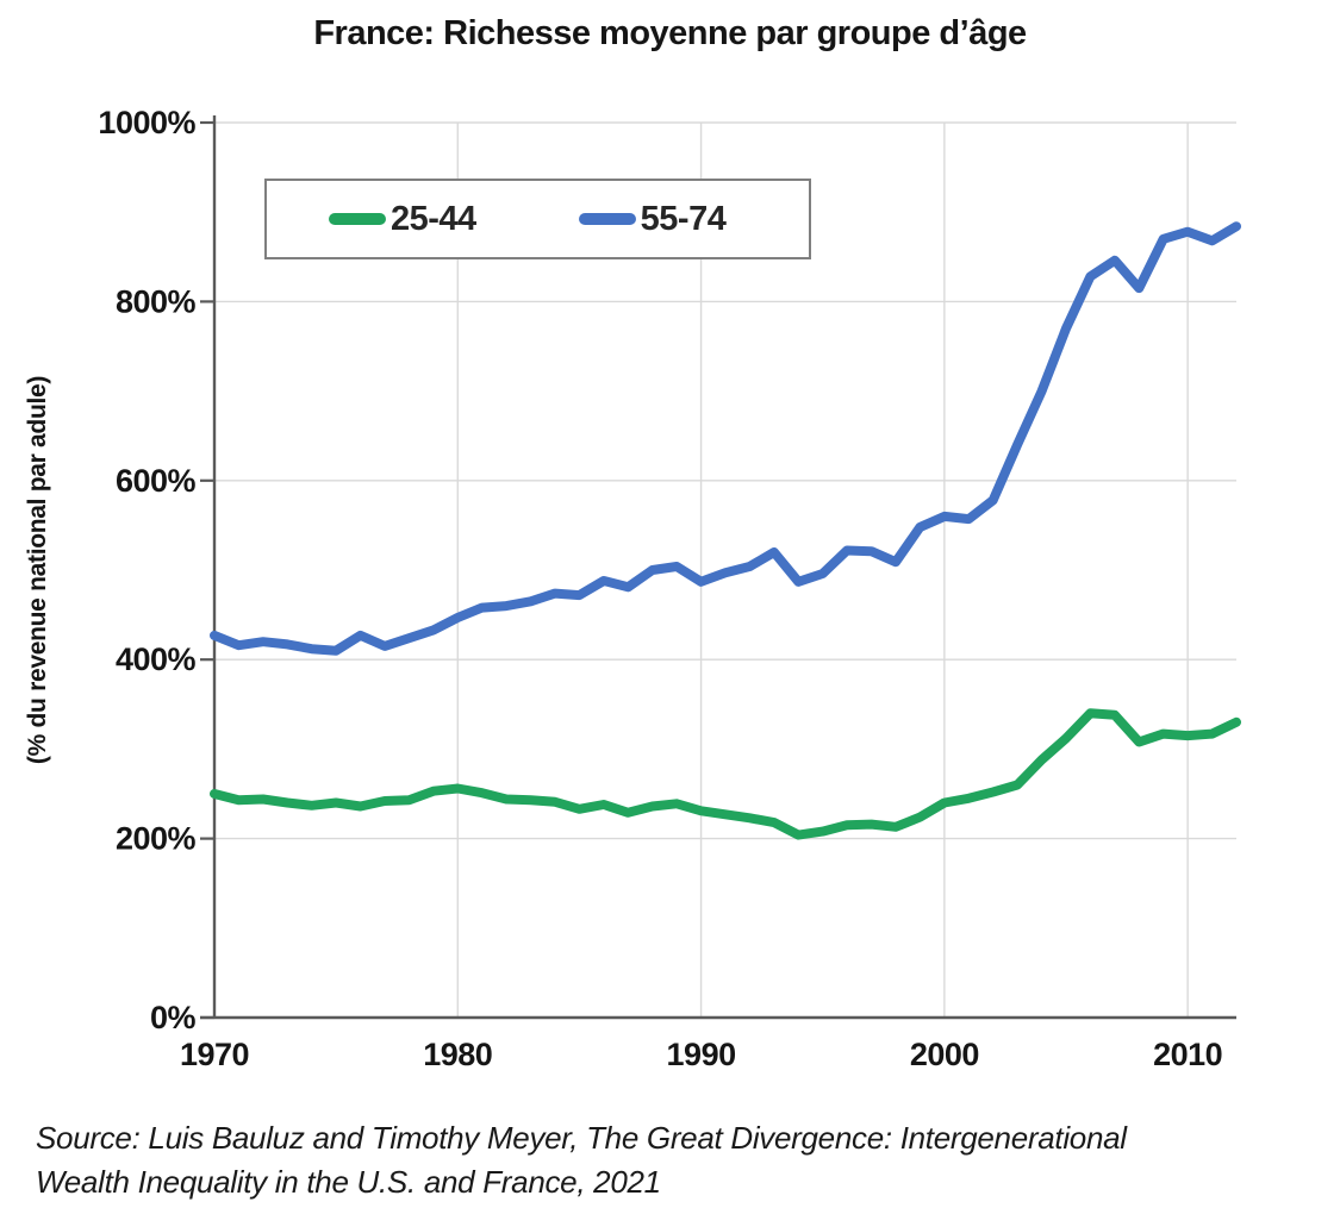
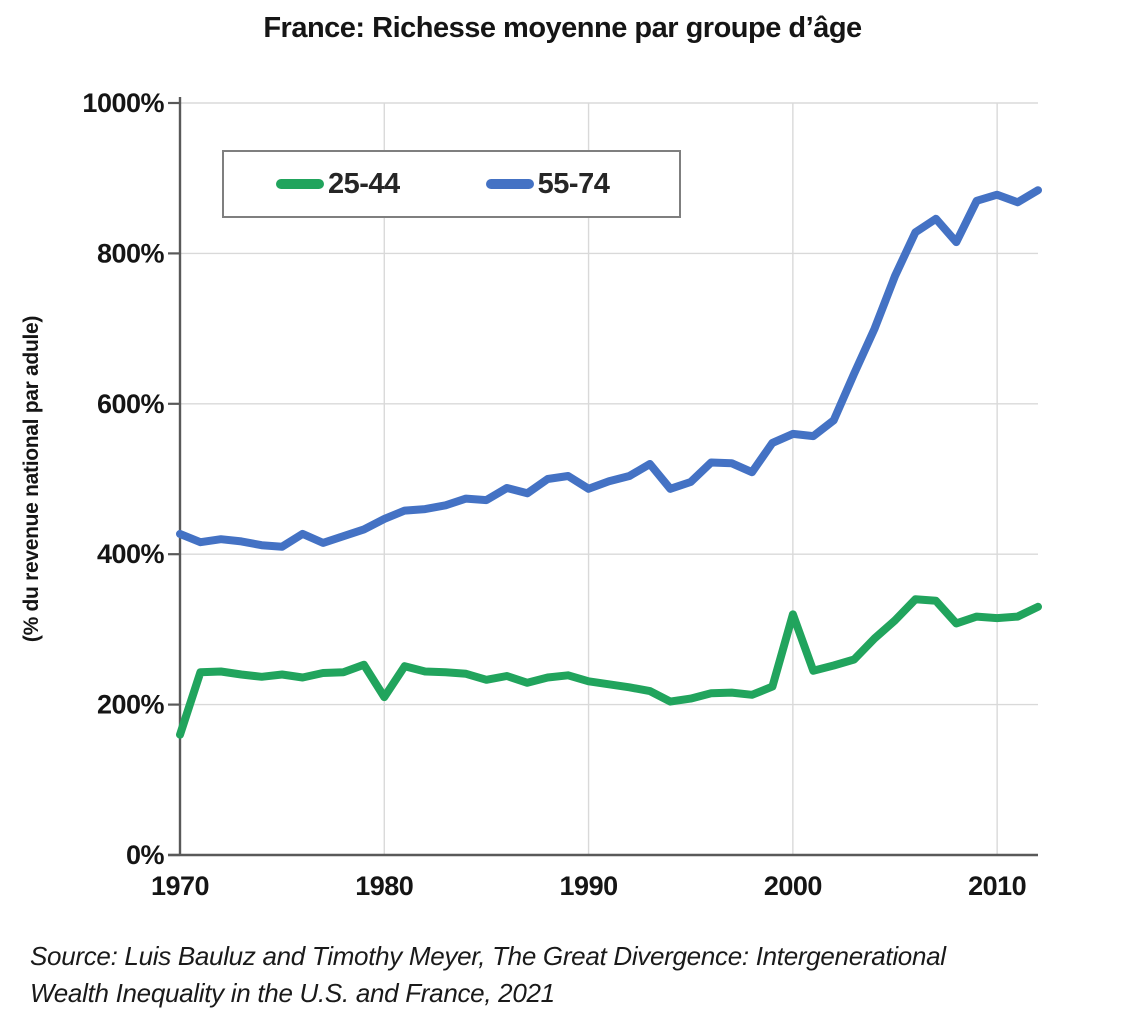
25-44/1970: 250% -> 160%
25-44/1980: 260% -> 210%
25-44/2000: 240% -> 320%
